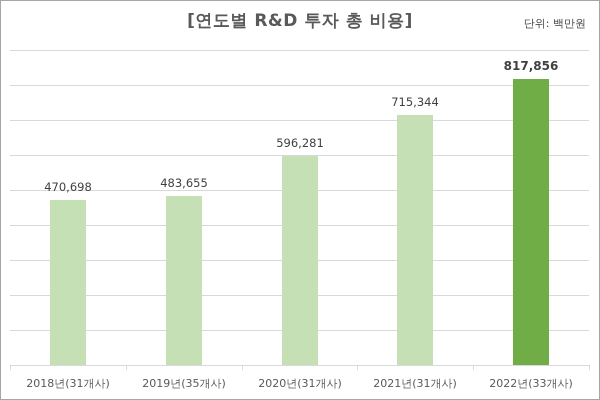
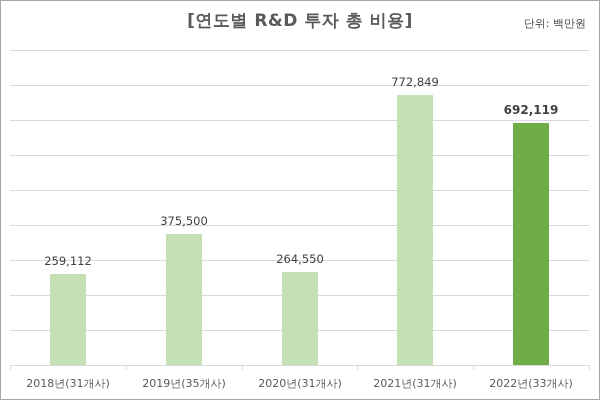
2018년(31개사): 470,698 -> 259,112
2019년(35개사): 483,655 -> 375,500
2020년(31개사): 596,281 -> 264,550
2021년(31개사): 715,344 -> 772,849
2022년(33개사): 817,856 -> 692,119
